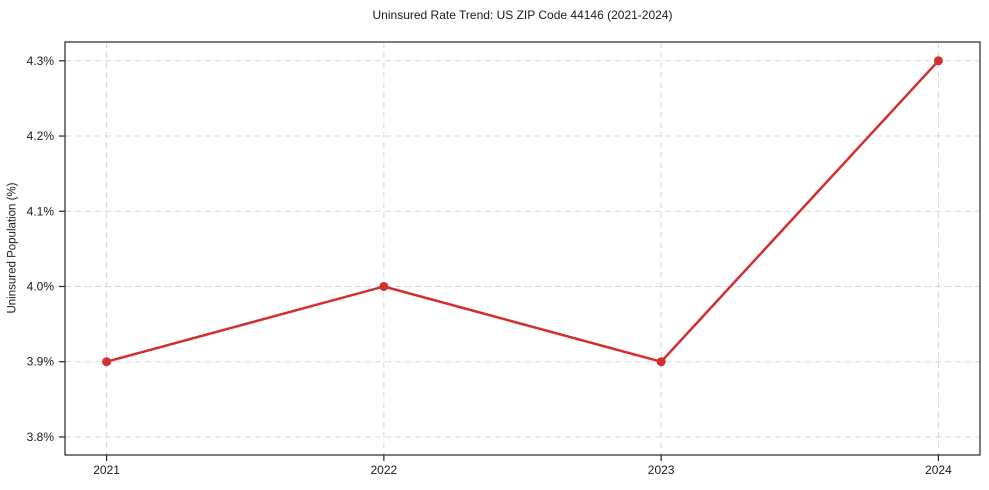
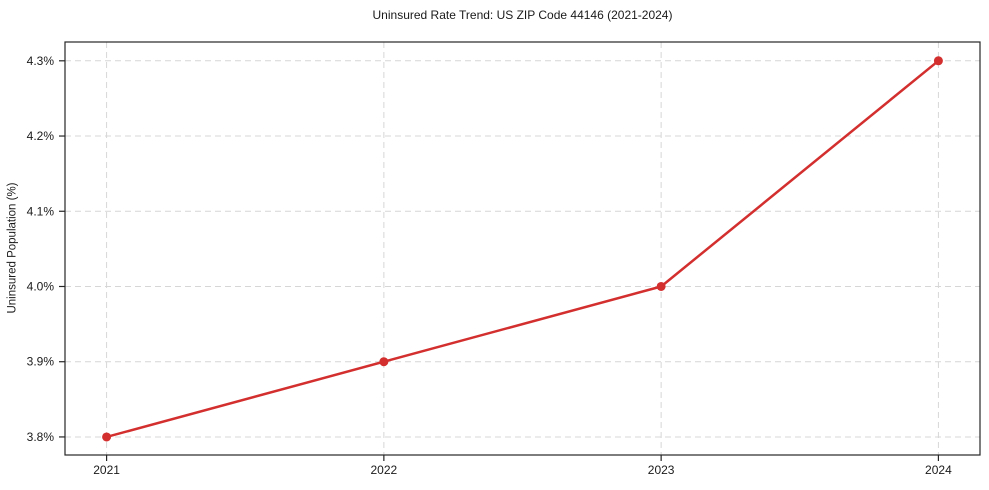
2021: 3.9% -> 3.8%
2022: 4.0% -> 3.9%
2023: 3.9% -> 4.0%
